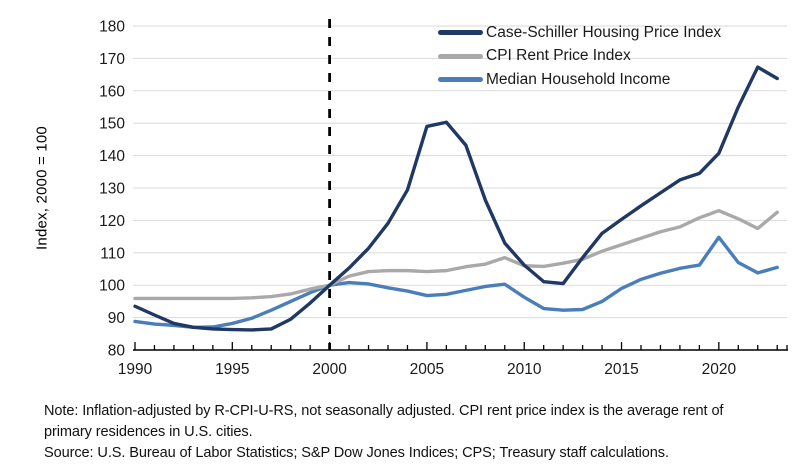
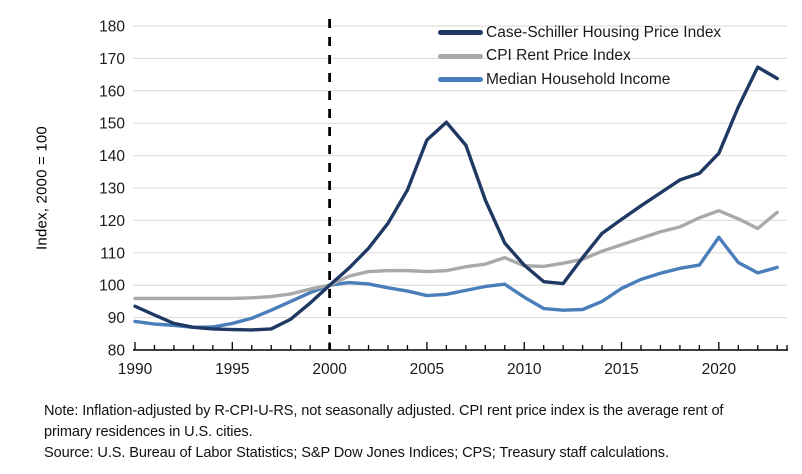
Case-Schiller Housing Price Index/2005: 149 -> 145
